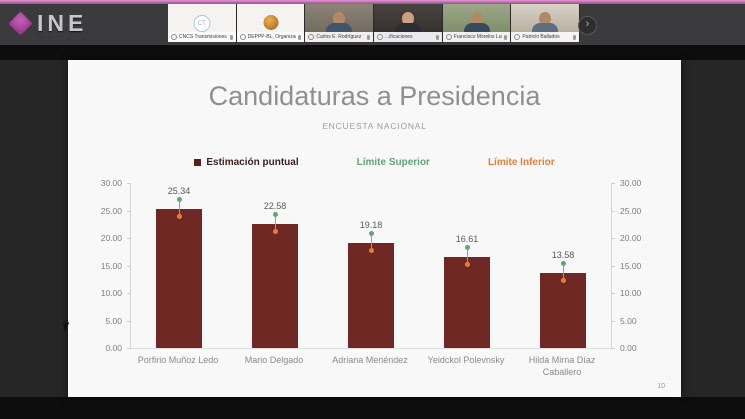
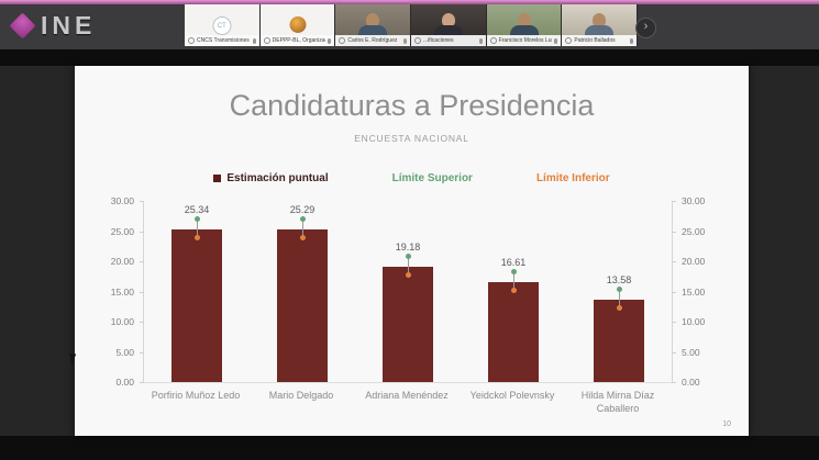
Mario Delgado: 22.58 -> 25.29
